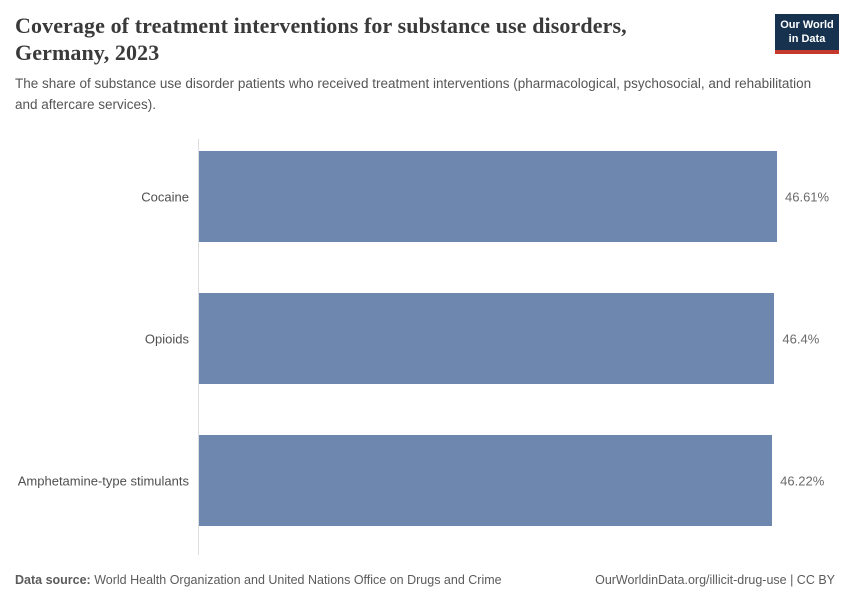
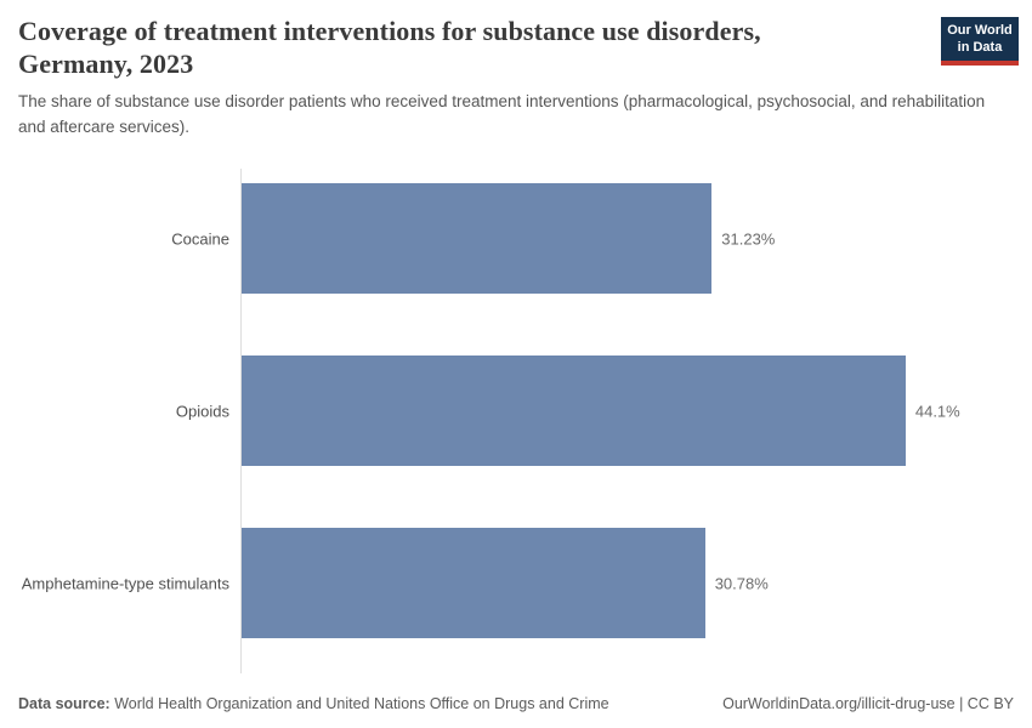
Cocaine: 46.61% -> 31.23%
Opioids: 46.4% -> 44.1%
Amphetamine-type stimulants: 46.22% -> 30.78%
